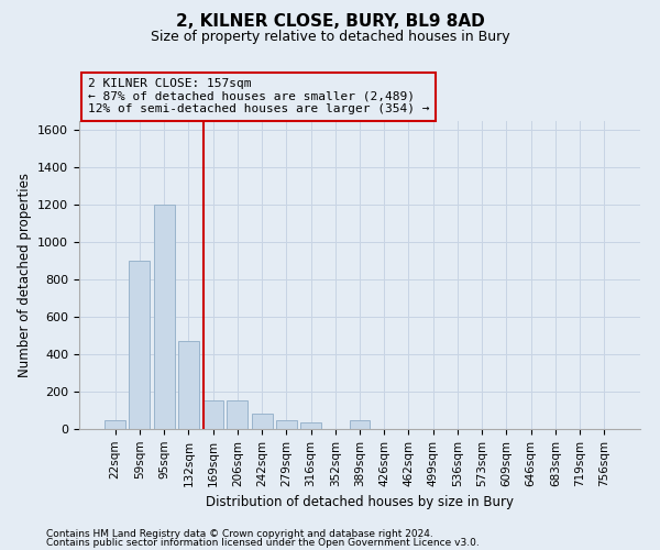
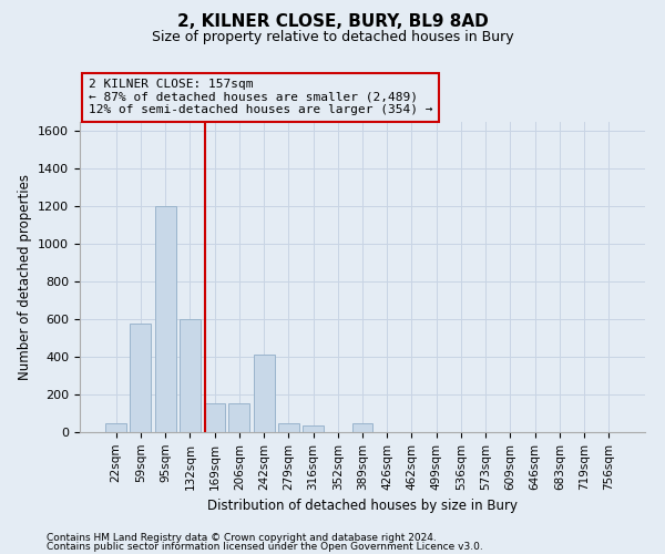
59sqm: 900 -> 580
132sqm: 470 -> 600
242sqm: 80 -> 410
